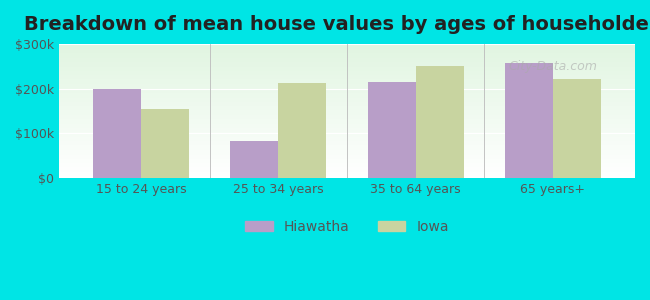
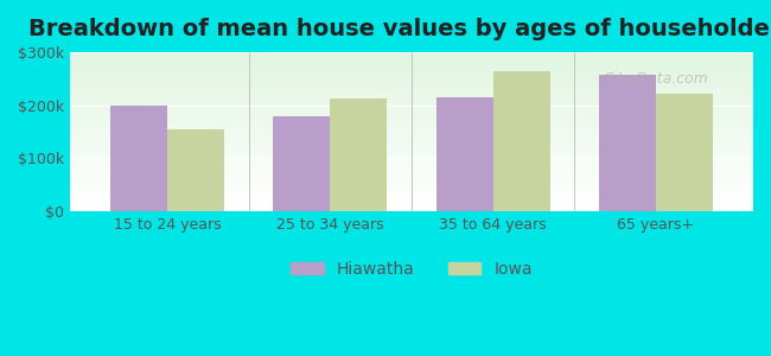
Hiawatha/25 to 34 years: $82k -> $180k
Iowa/35 to 64 years: $250k -> $265k
